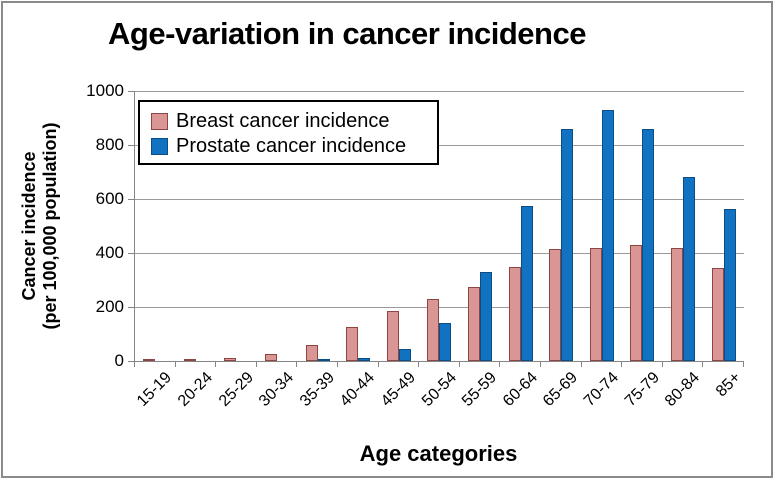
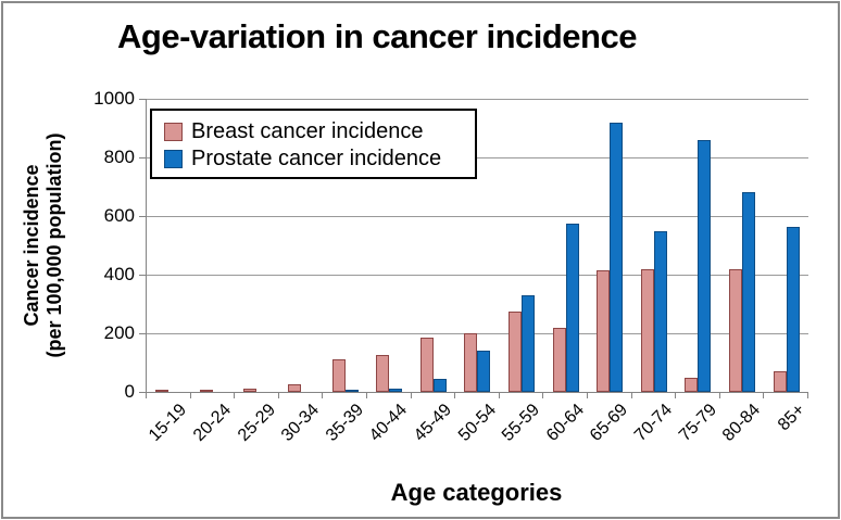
Breast cancer incidence/35-39: 60 -> 110
Breast cancer incidence/50-54: 230 -> 200
Breast cancer incidence/60-64: 350 -> 220
Prostate cancer incidence/65-69: 860 -> 920
Prostate cancer incidence/70-74: 930 -> 550
Breast cancer incidence/75-79: 430 -> 50
Breast cancer incidence/85+: 340 -> 70
